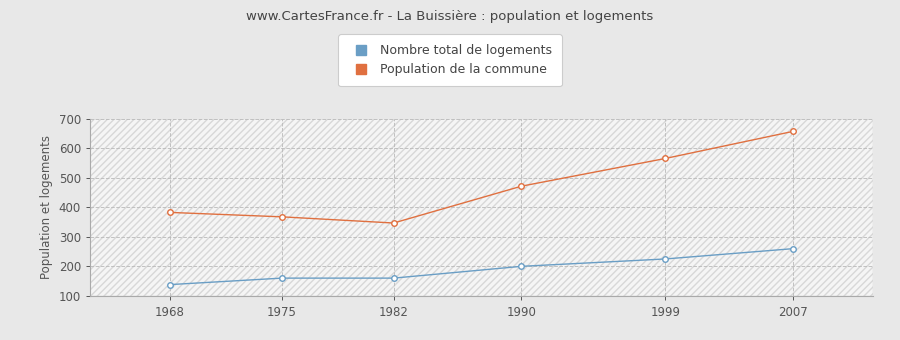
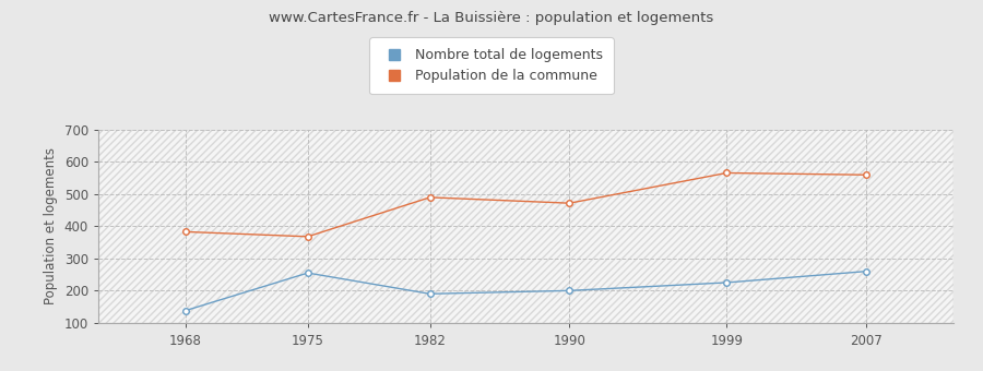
Nombre total de logements/1975: 160 -> 255
Nombre total de logements/1982: 160 -> 190
Population de la commune/1982: 347 -> 490
Population de la commune/2007: 658 -> 560
